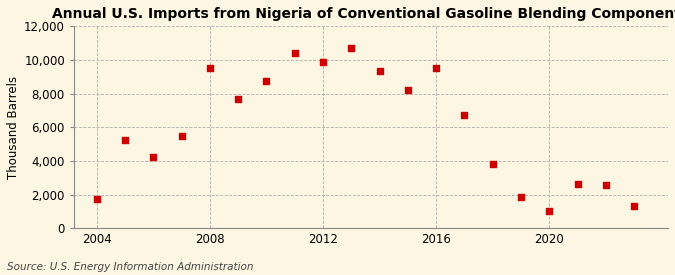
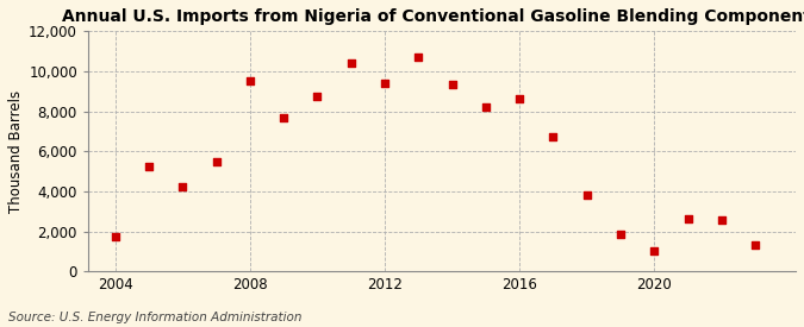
2012: 9,900 -> 9,400
2016: 9,500 -> 8,600
